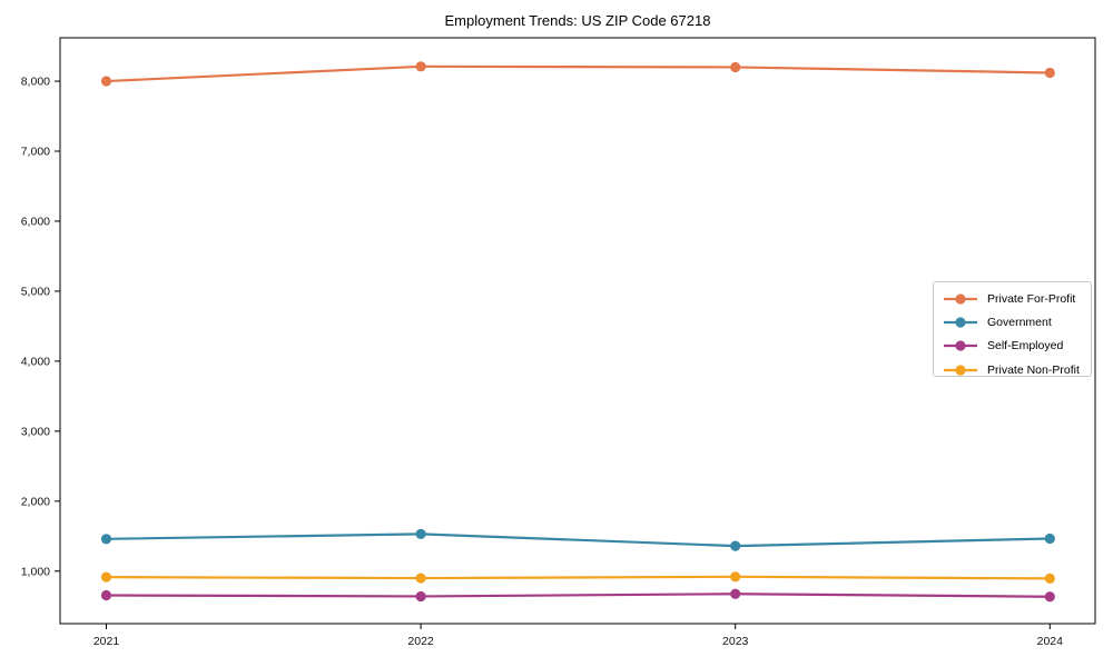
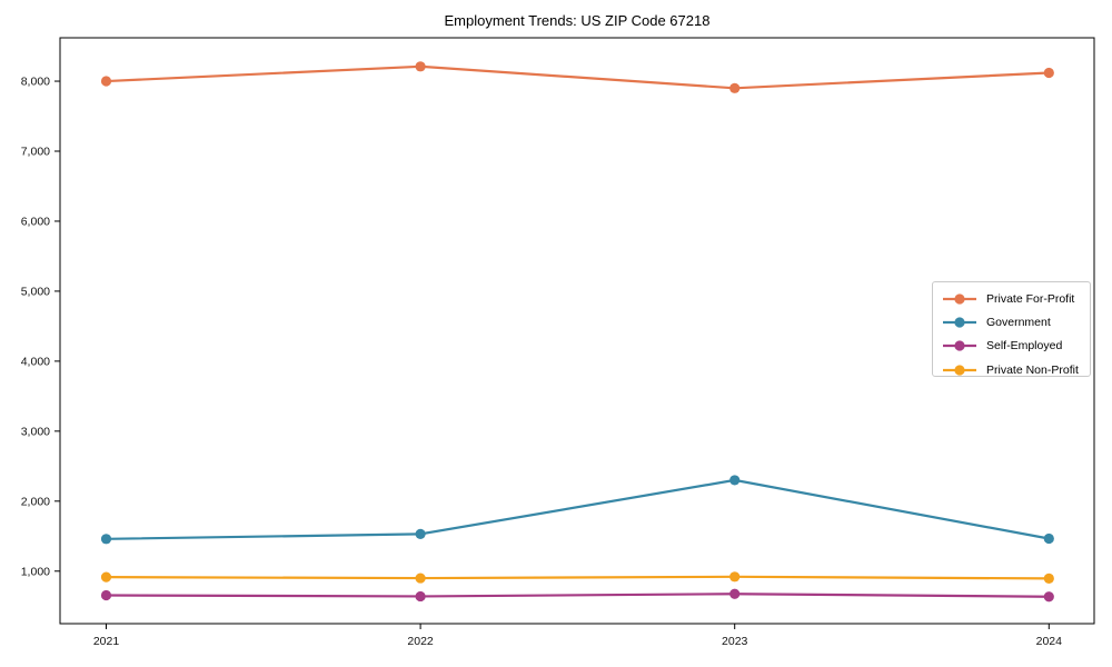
Private For-Profit/2023: 8200 -> 7900
Government/2023: 1400 -> 2300
